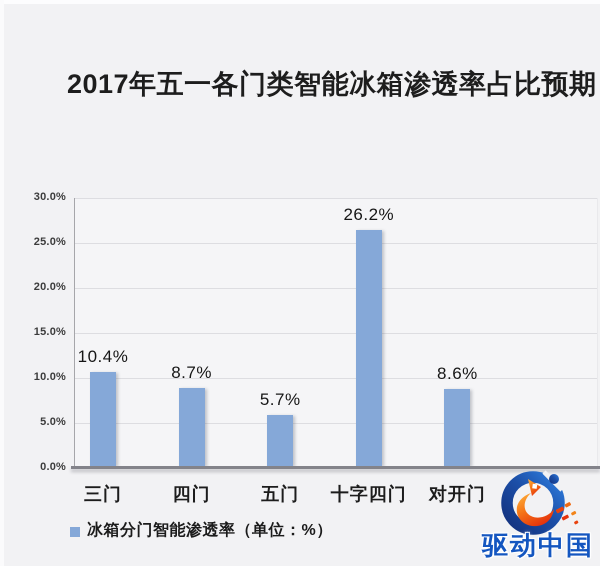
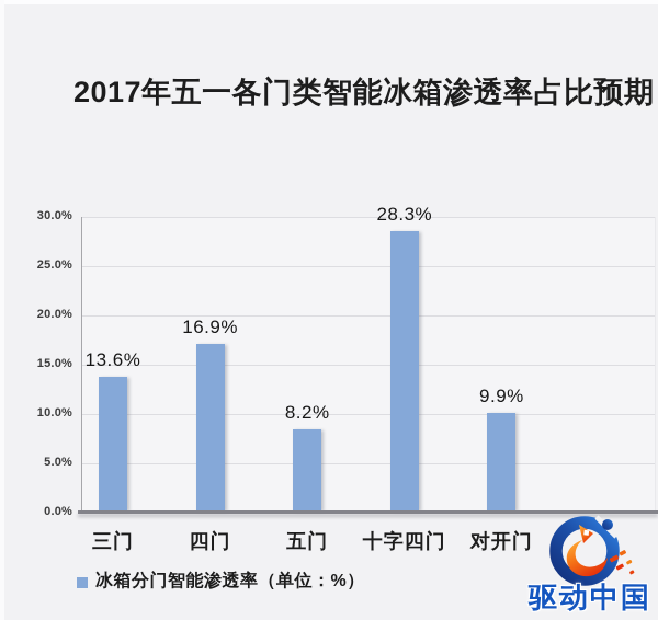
三门: 10.4% -> 13.6%
四门: 8.7% -> 16.9%
五门: 5.7% -> 8.2%
十字四门: 26.2% -> 28.3%
对开门: 8.6% -> 9.9%
